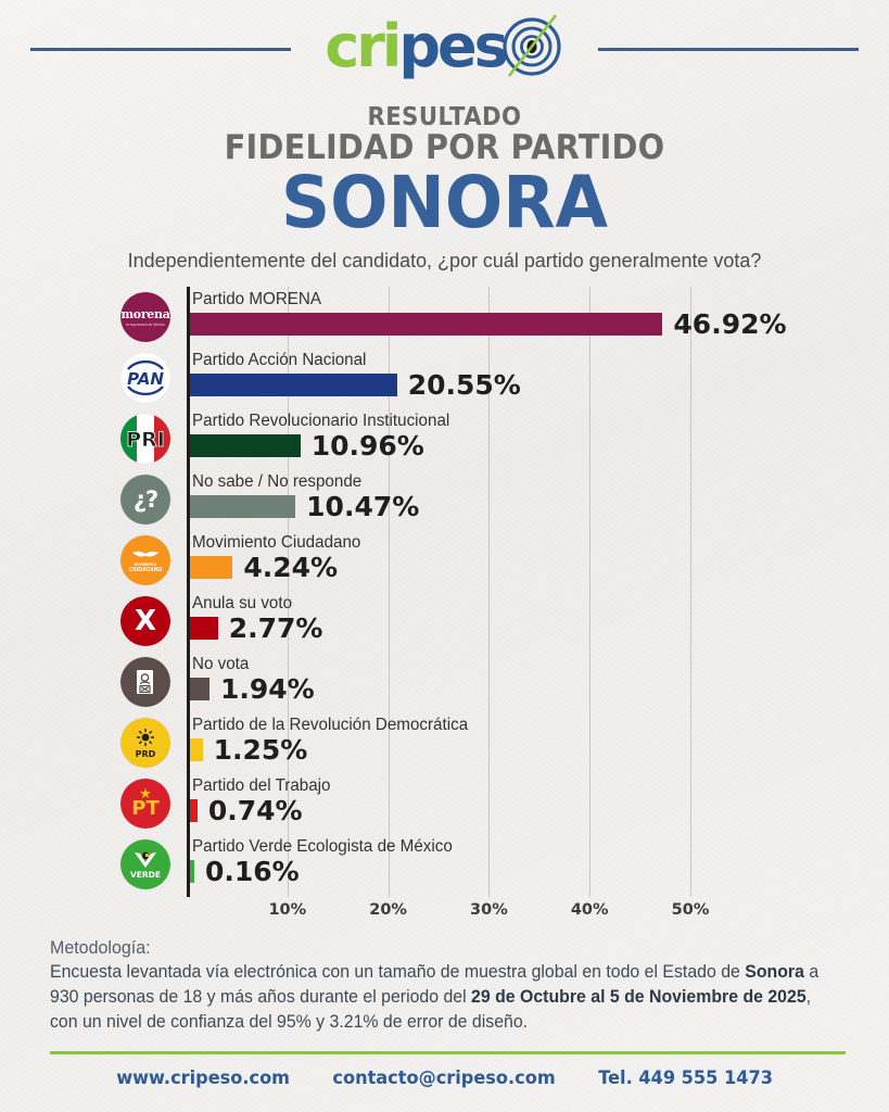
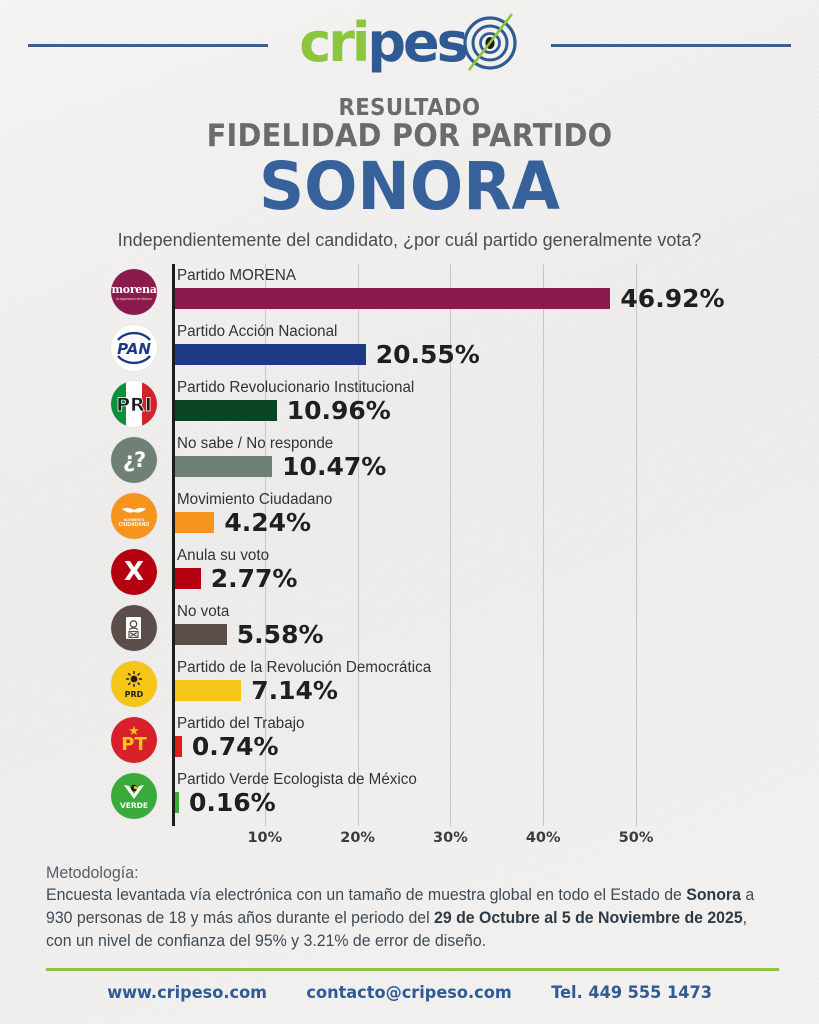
No vota: 1.94% -> 5.58%
Partido de la Revolución Democrática: 1.25% -> 7.14%
